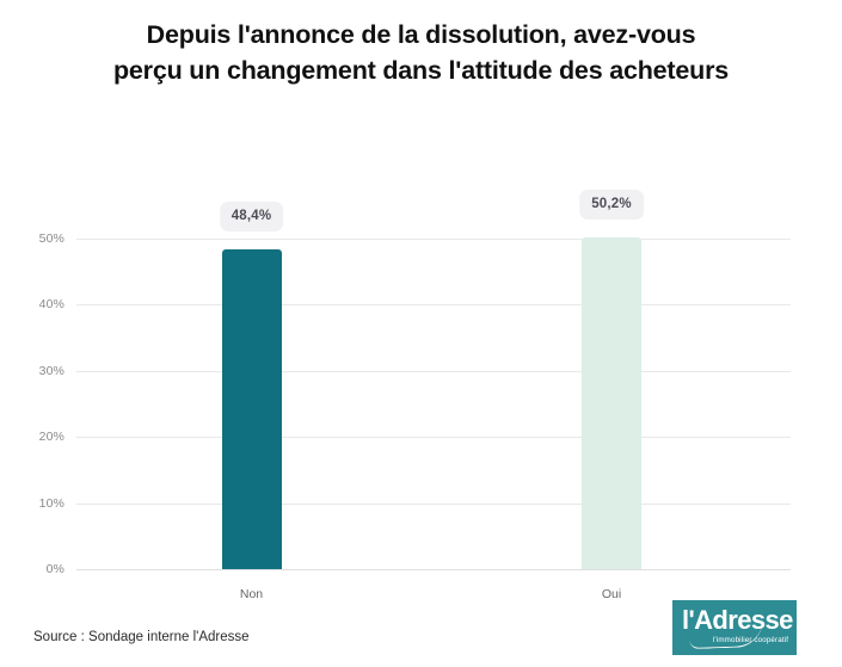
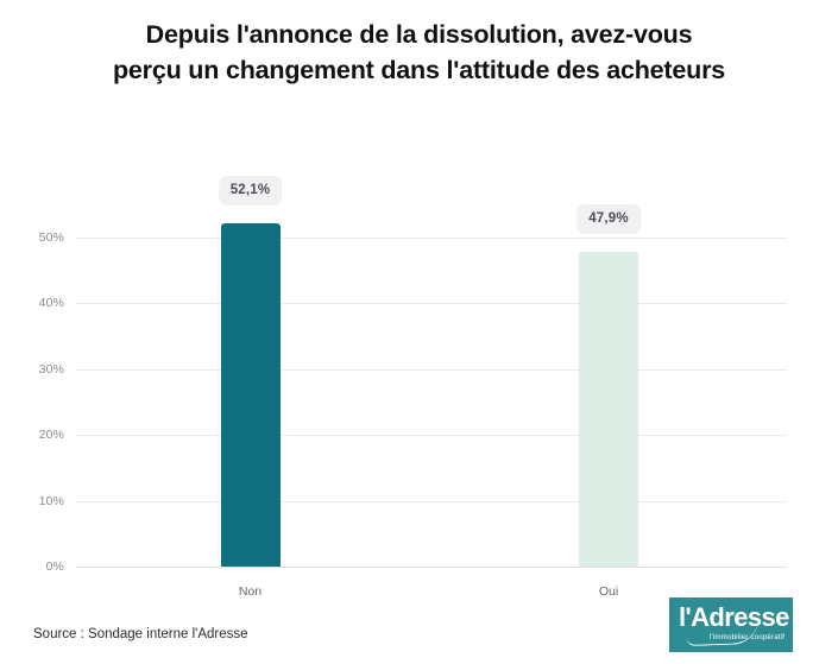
Non: 48,4% -> 52,1%
Oui: 50,2% -> 47,9%
